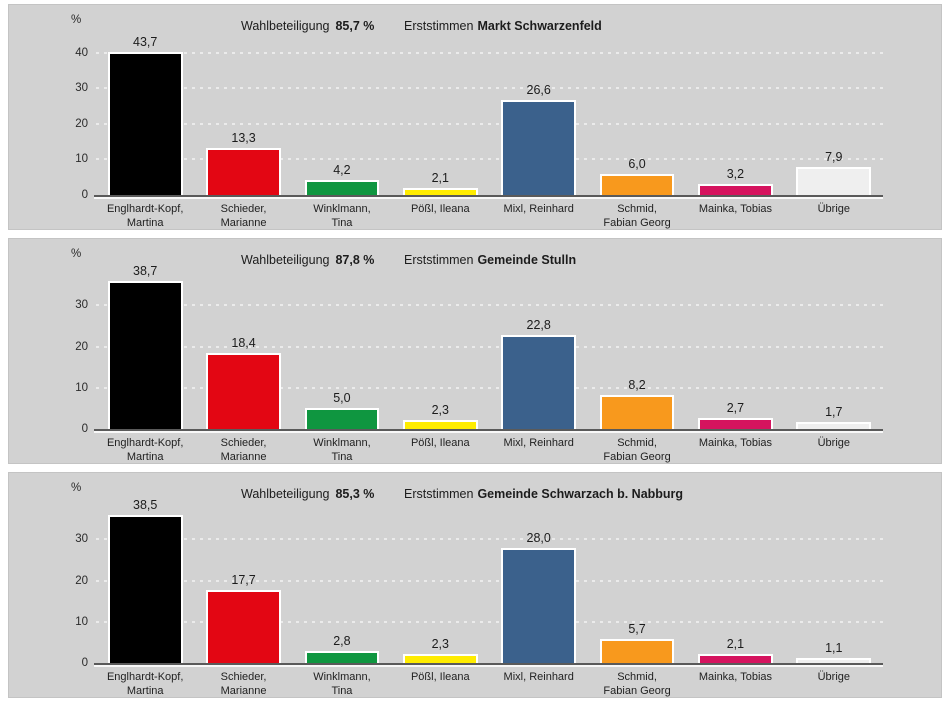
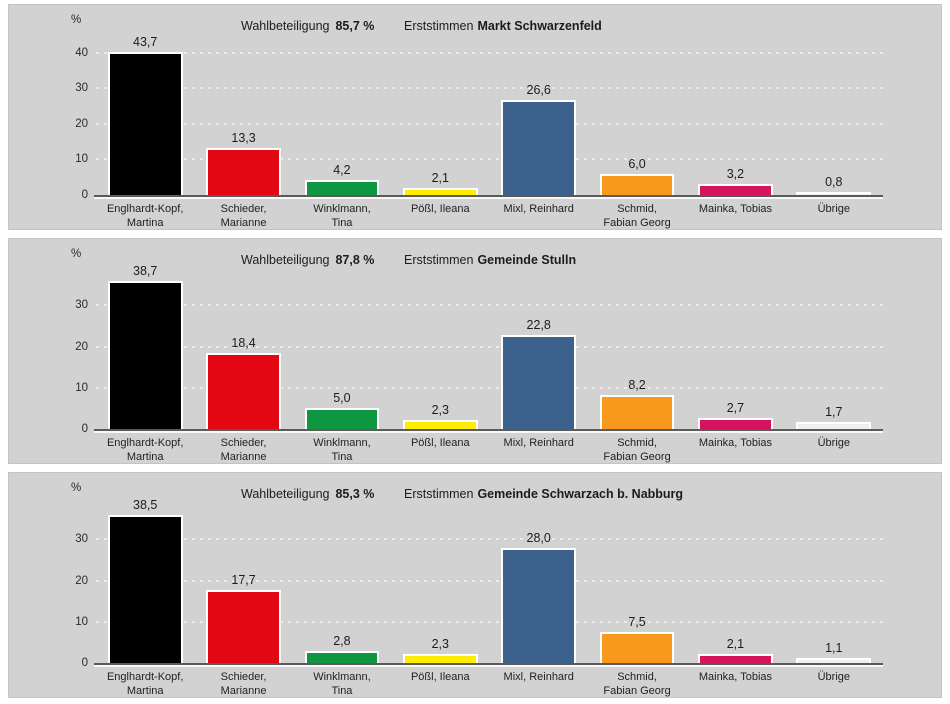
Erststimmen Markt Schwarzenfeld/Übrige: 7,9 -> 0,8
Erststimmen Gemeinde Schwarzach b. Nabburg/Schmid, Fabian Georg: 5,7 -> 7,5
